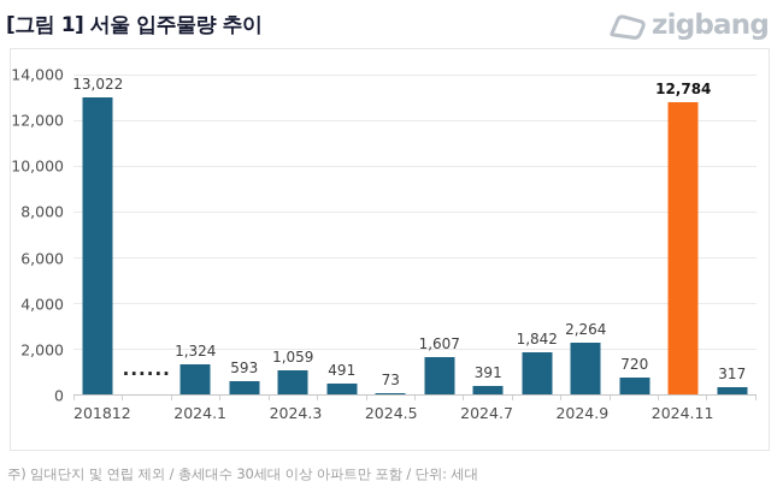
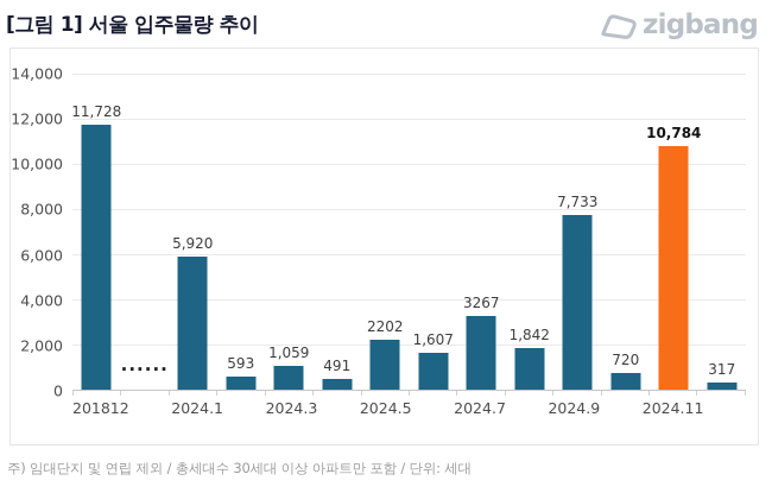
201812: 13,022 -> 11,728
2024.1: 1,324 -> 5,920
2024.5: 73 -> 2202
2024.7: 391 -> 3267
2024.9: 2,264 -> 7,733
2024.11: 12,784 -> 10,784
